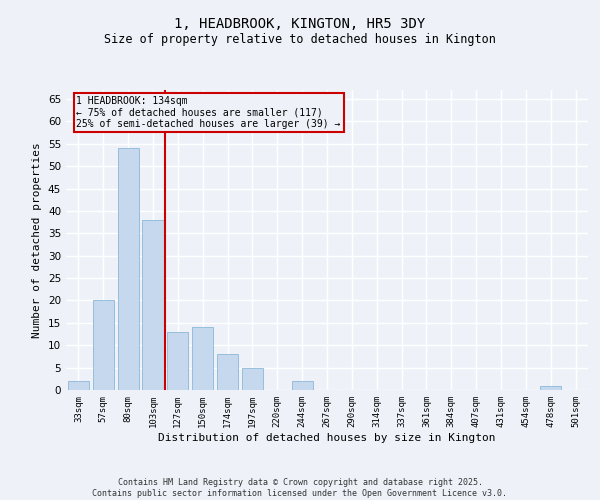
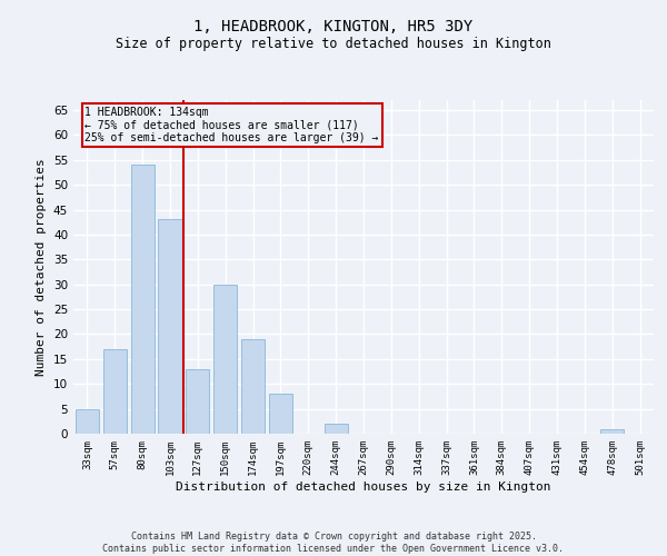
33sqm: 2 -> 5
57sqm: 20 -> 17
103sqm: 38 -> 43
150sqm: 14 -> 30
174sqm: 8 -> 19
197sqm: 5 -> 8
